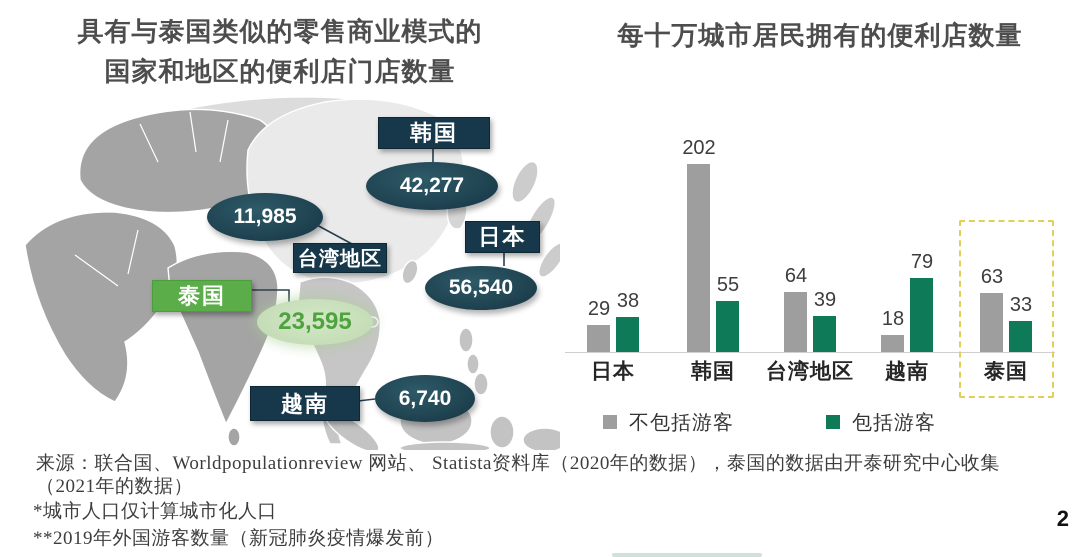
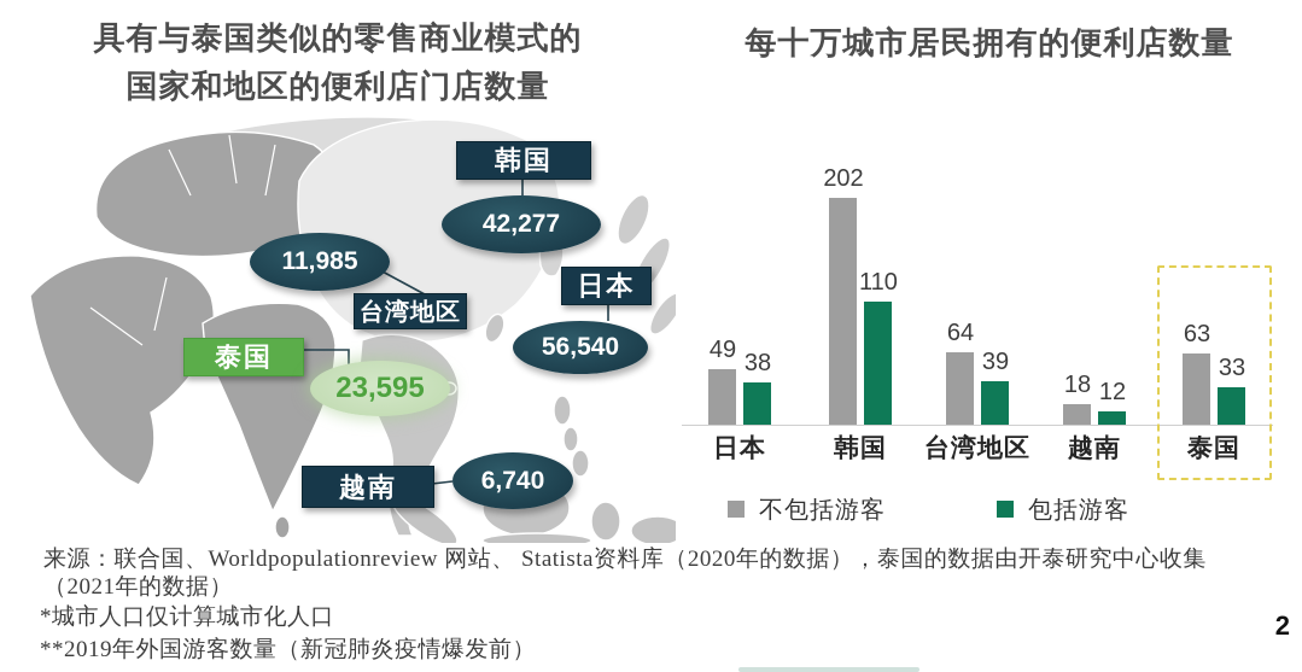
不包括游客/日本: 29 -> 49
包括游客/韩国: 55 -> 110
包括游客/越南: 79 -> 12
